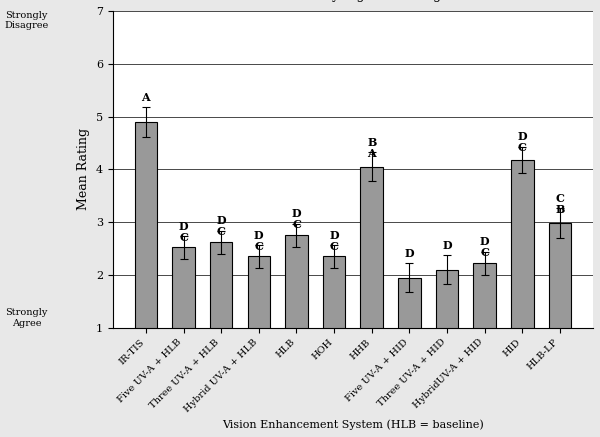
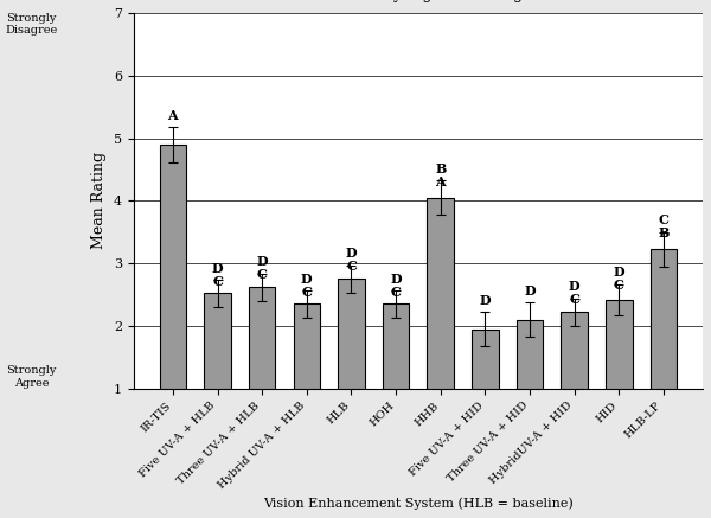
HID: 4.18 -> 2.42
HLB-LP: 2.98 -> 3.22
